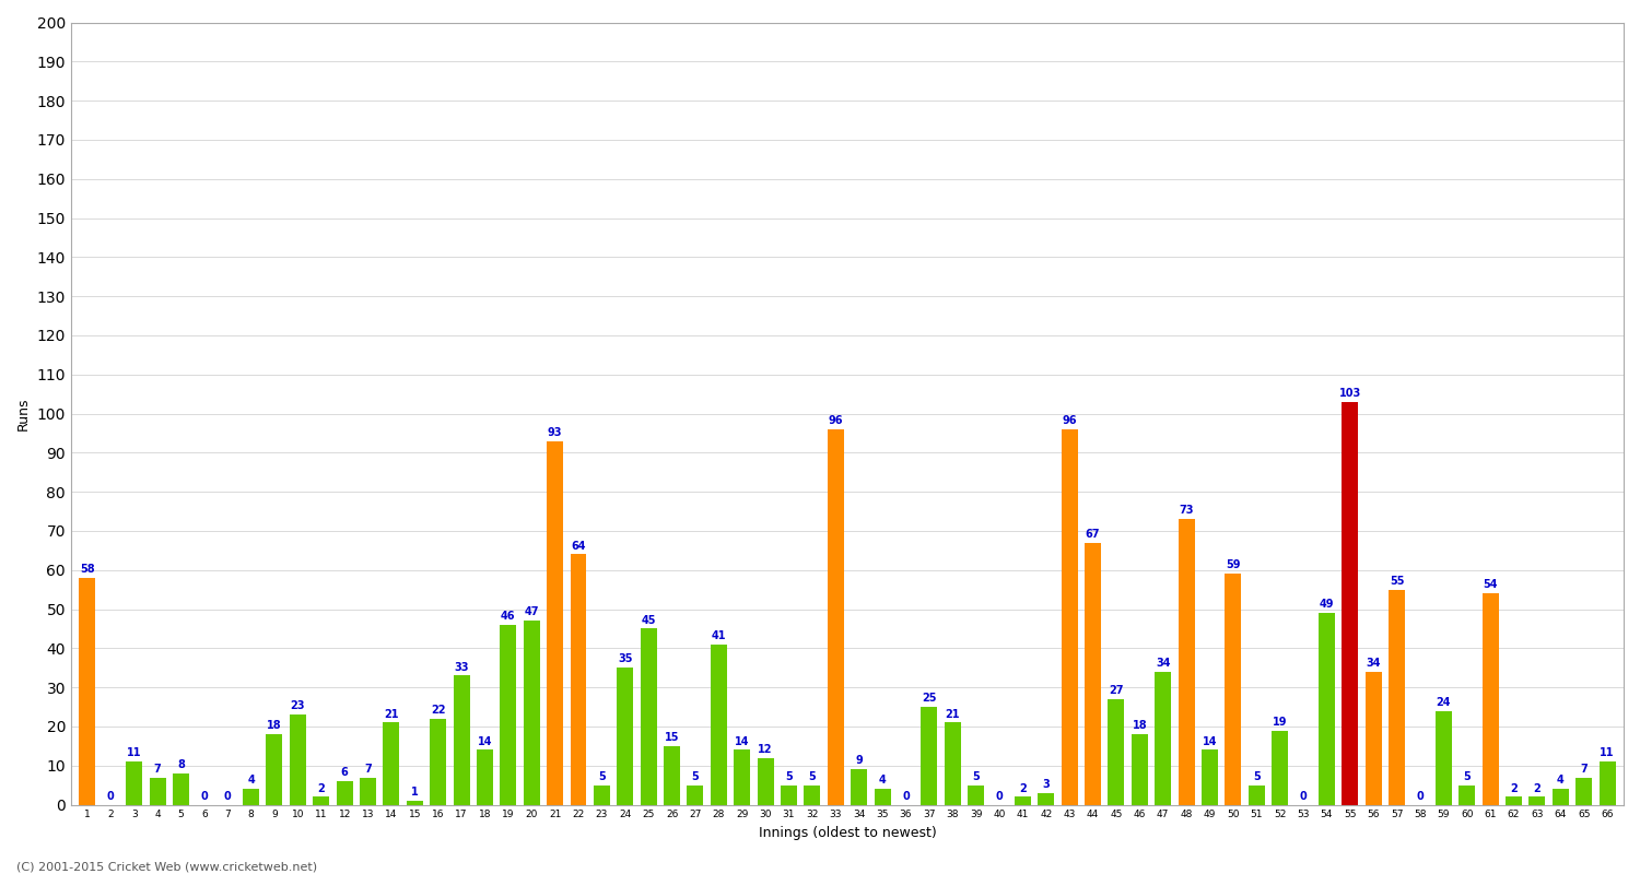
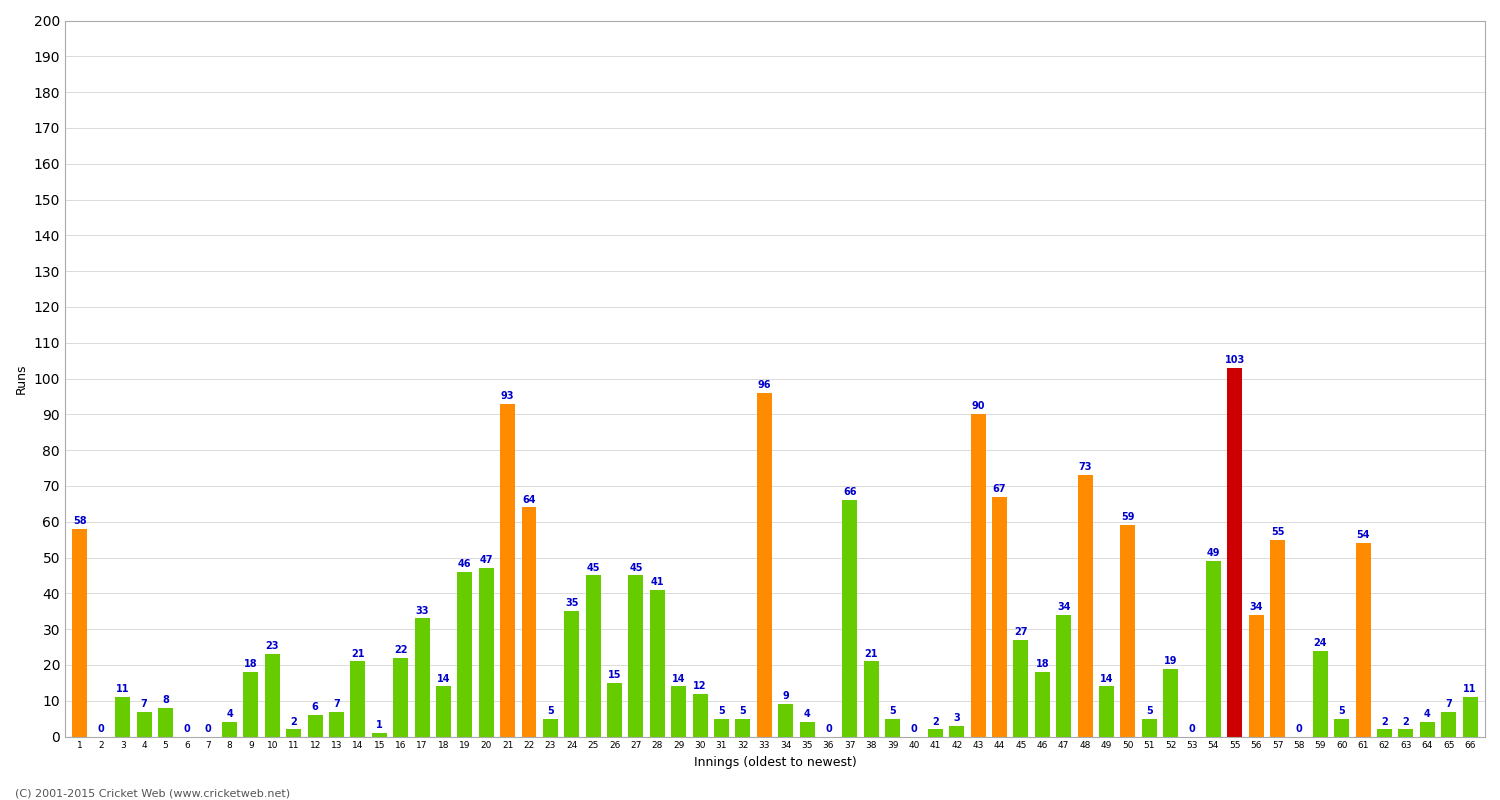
27: 5 -> 45
37: 25 -> 66
43: 96 -> 90
